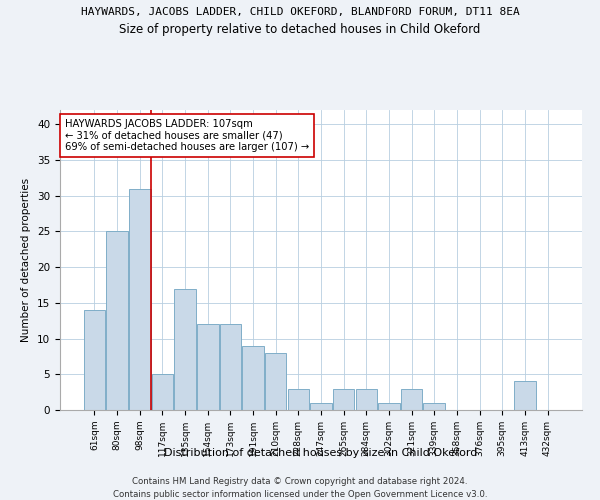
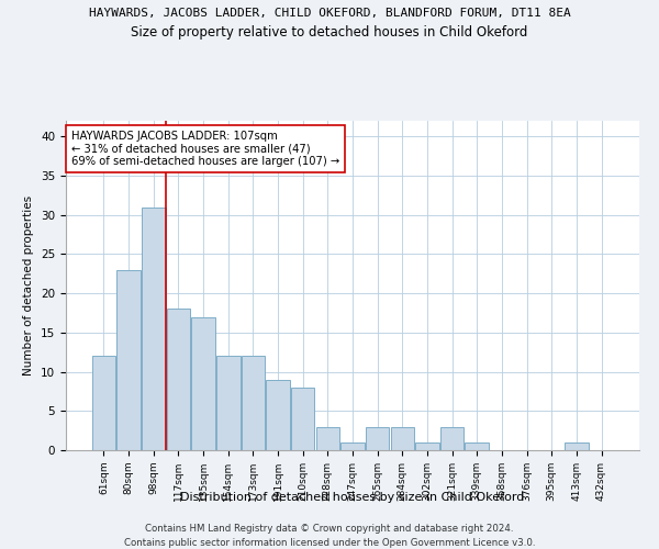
61sqm: 14 -> 12
80sqm: 25 -> 23
117sqm: 5 -> 18
413sqm: 4 -> 1
